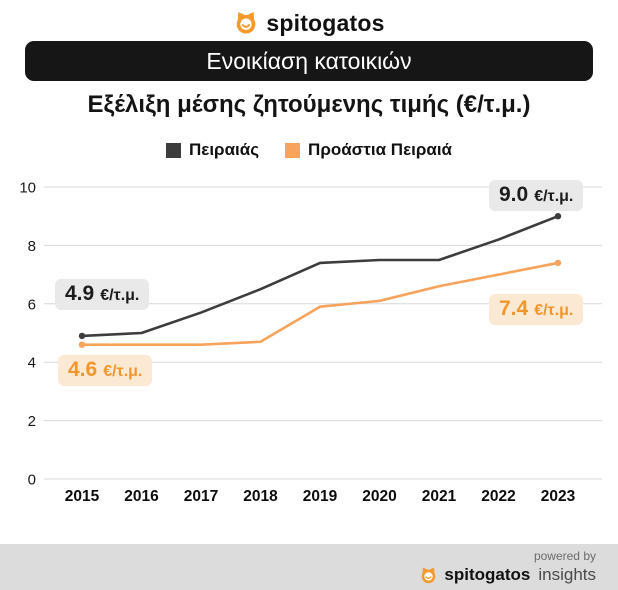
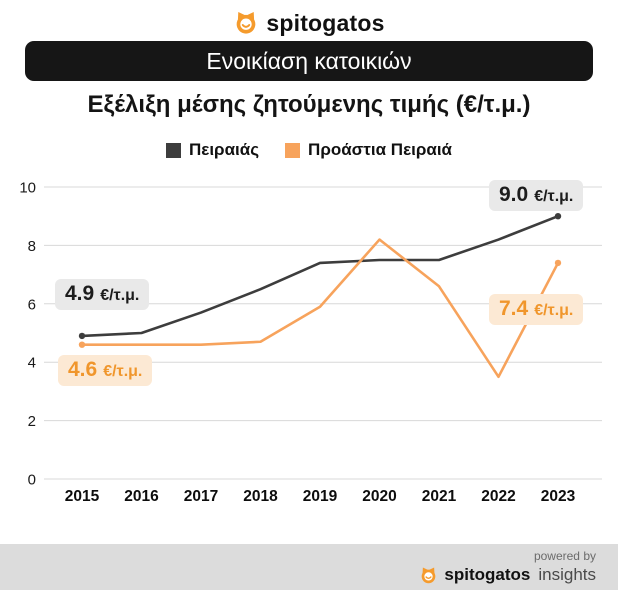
Προάστια Πειραιά/2020: 6.1 -> 8.2
Προάστια Πειραιά/2022: 7.0 -> 3.5
